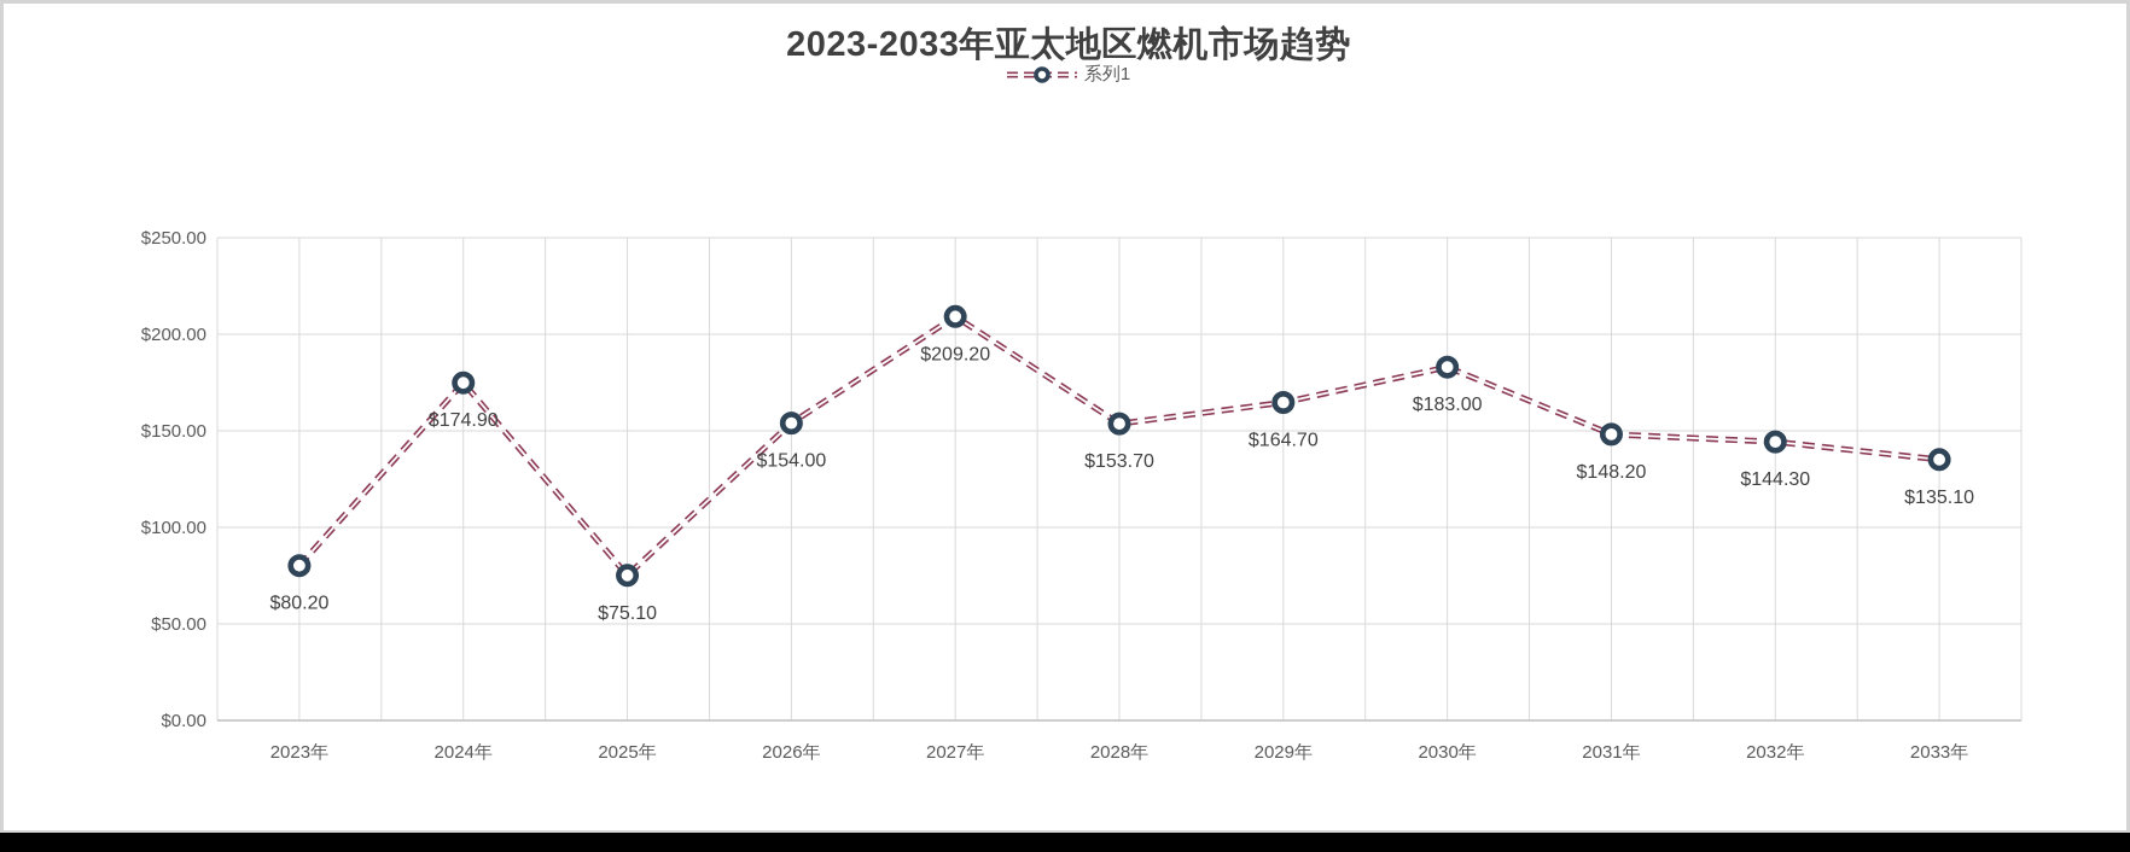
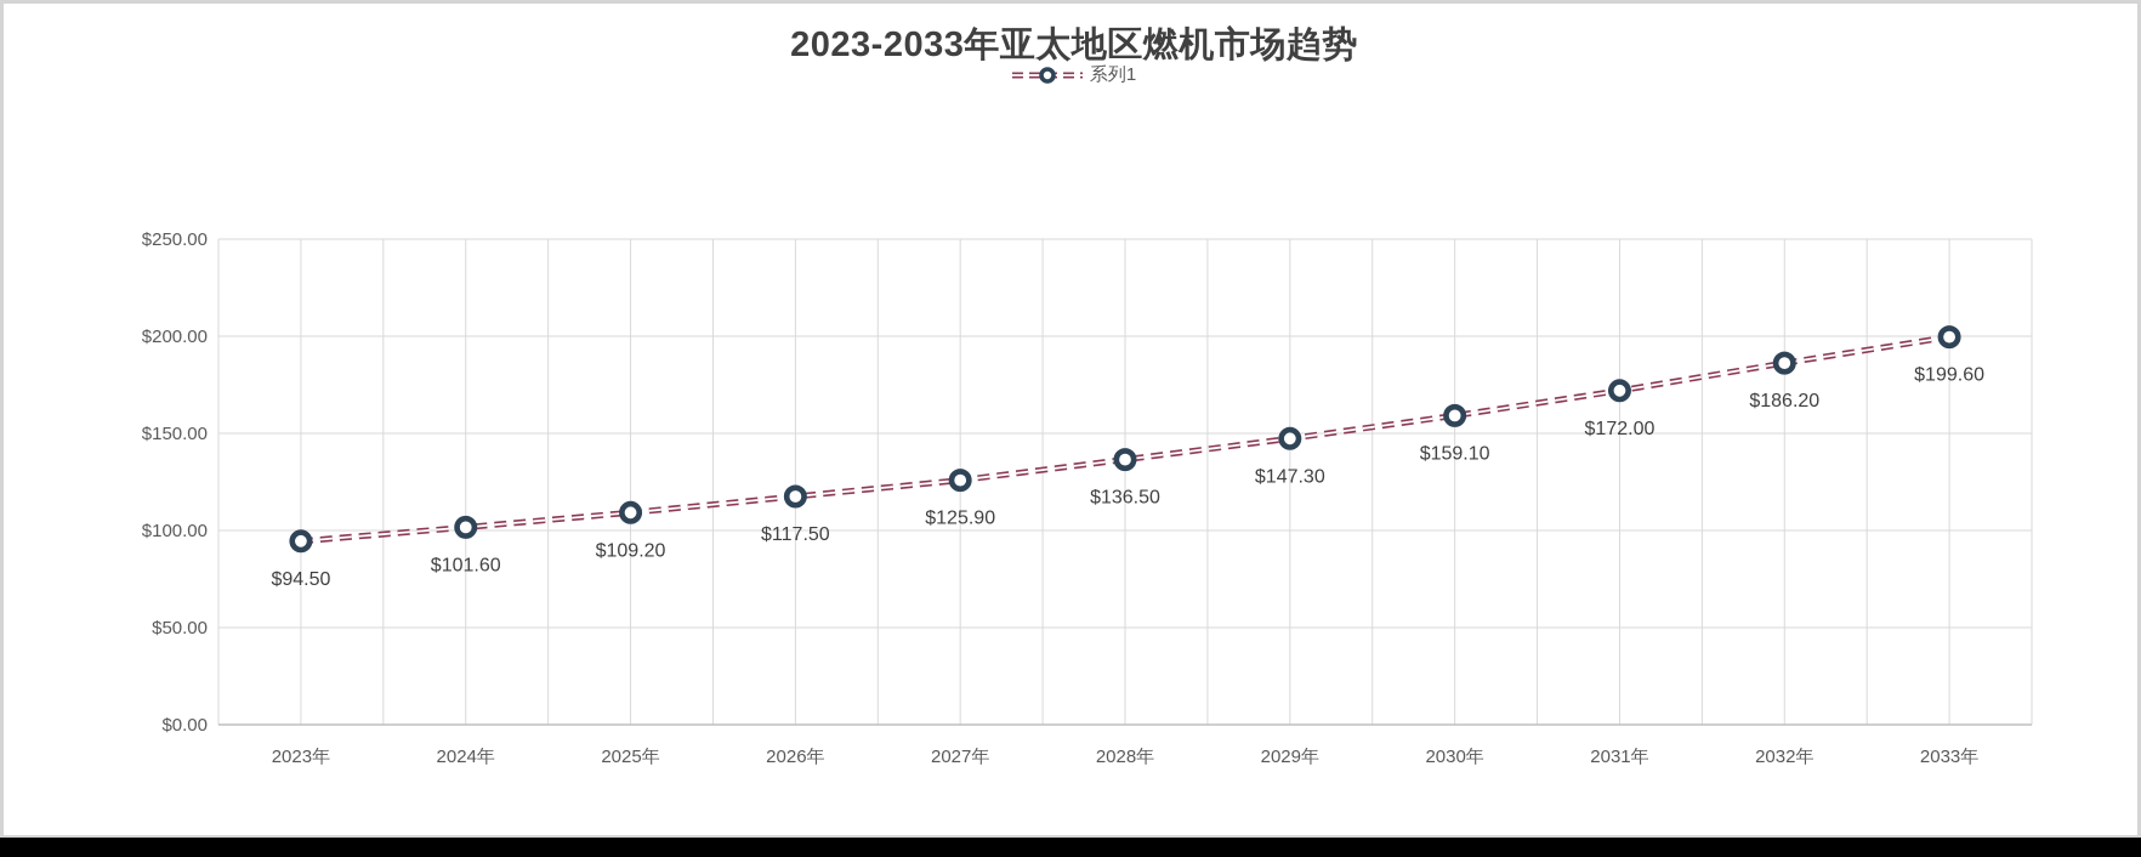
2023年: $80.20 -> $94.50
2024年: $174.90 -> $101.60
2025年: $75.10 -> $109.20
2026年: $154.00 -> $117.50
2027年: $209.20 -> $125.90
2028年: $153.70 -> $136.50
2029年: $164.70 -> $147.30
2030年: $183.00 -> $159.10
2031年: $148.20 -> $172.00
2032年: $144.30 -> $186.20
2033年: $135.10 -> $199.60
